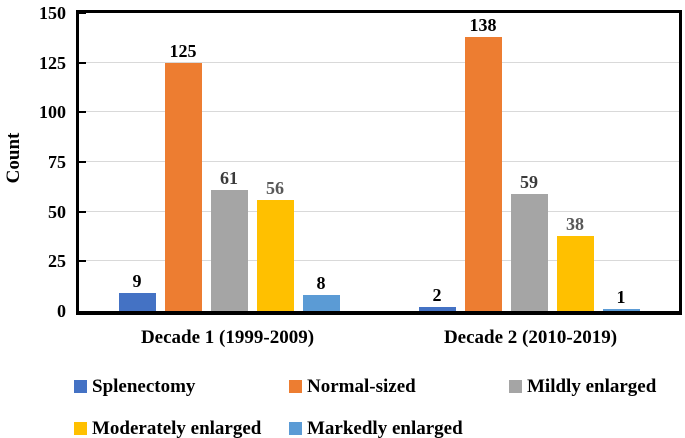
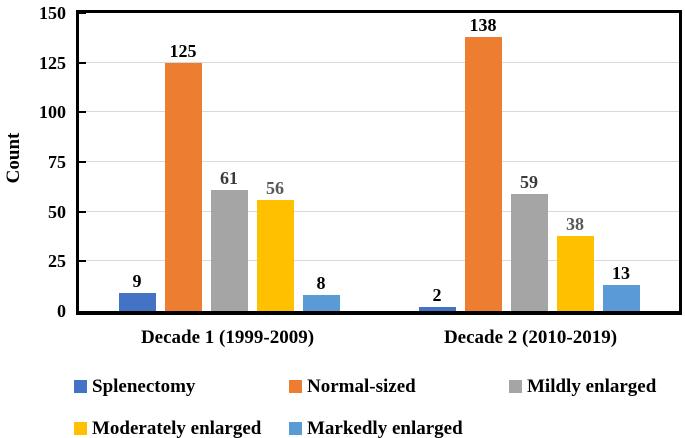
Markedly enlarged/Decade 2 (2010-2019): 1 -> 13
